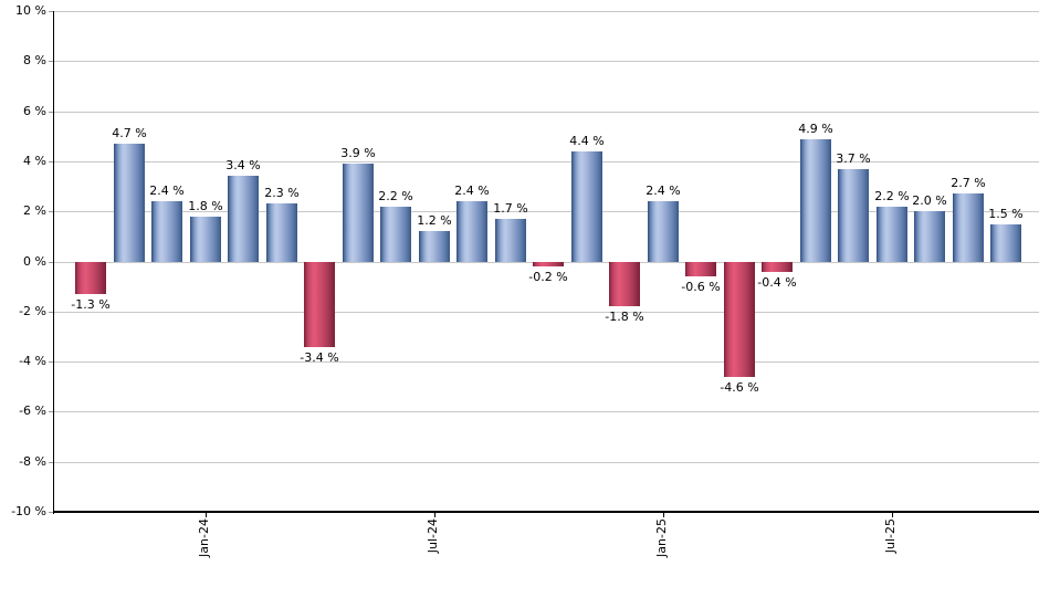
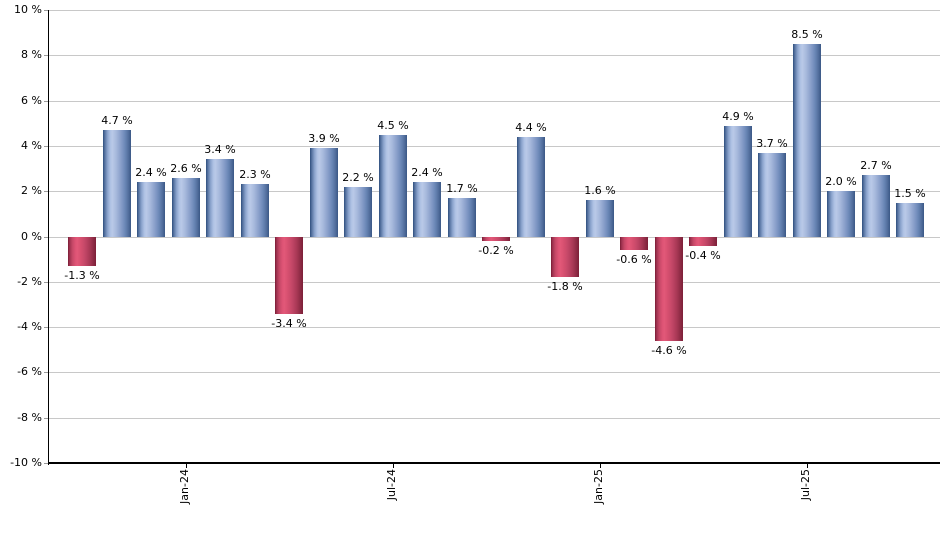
Jan-24: 1.8 -> 2.6
Jul-24: 1.2 -> 4.5
Jan-25: 2.4 -> 1.6
Jul-25: 2.2 -> 8.5
